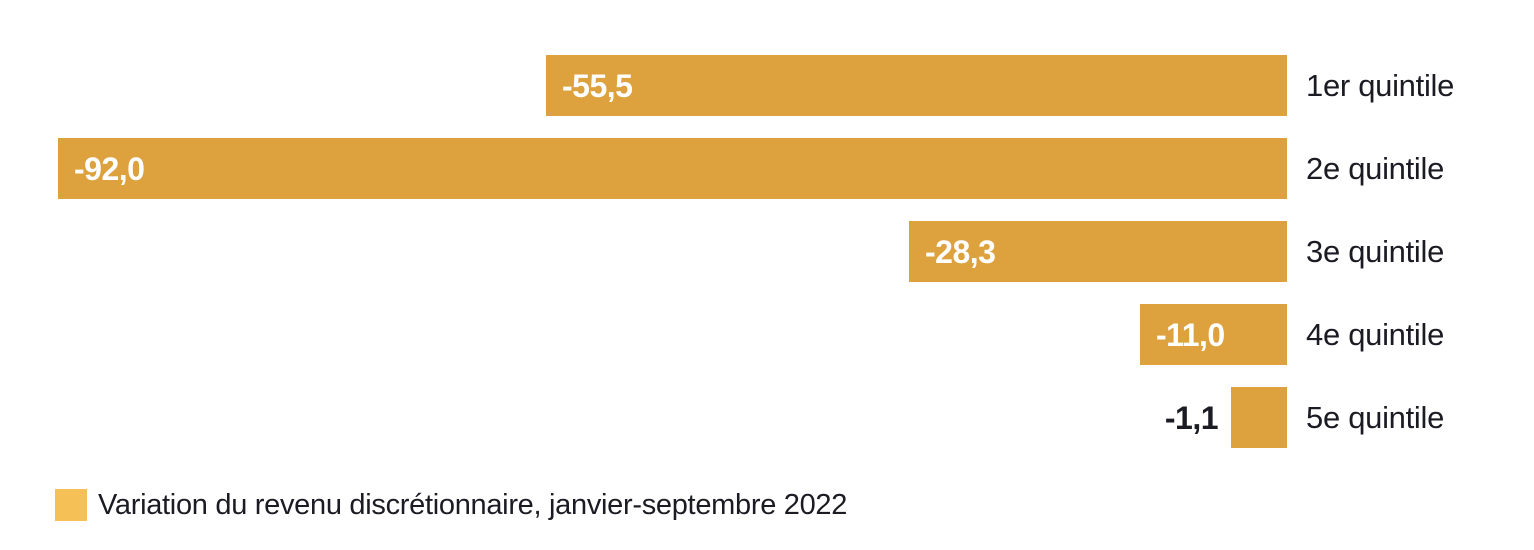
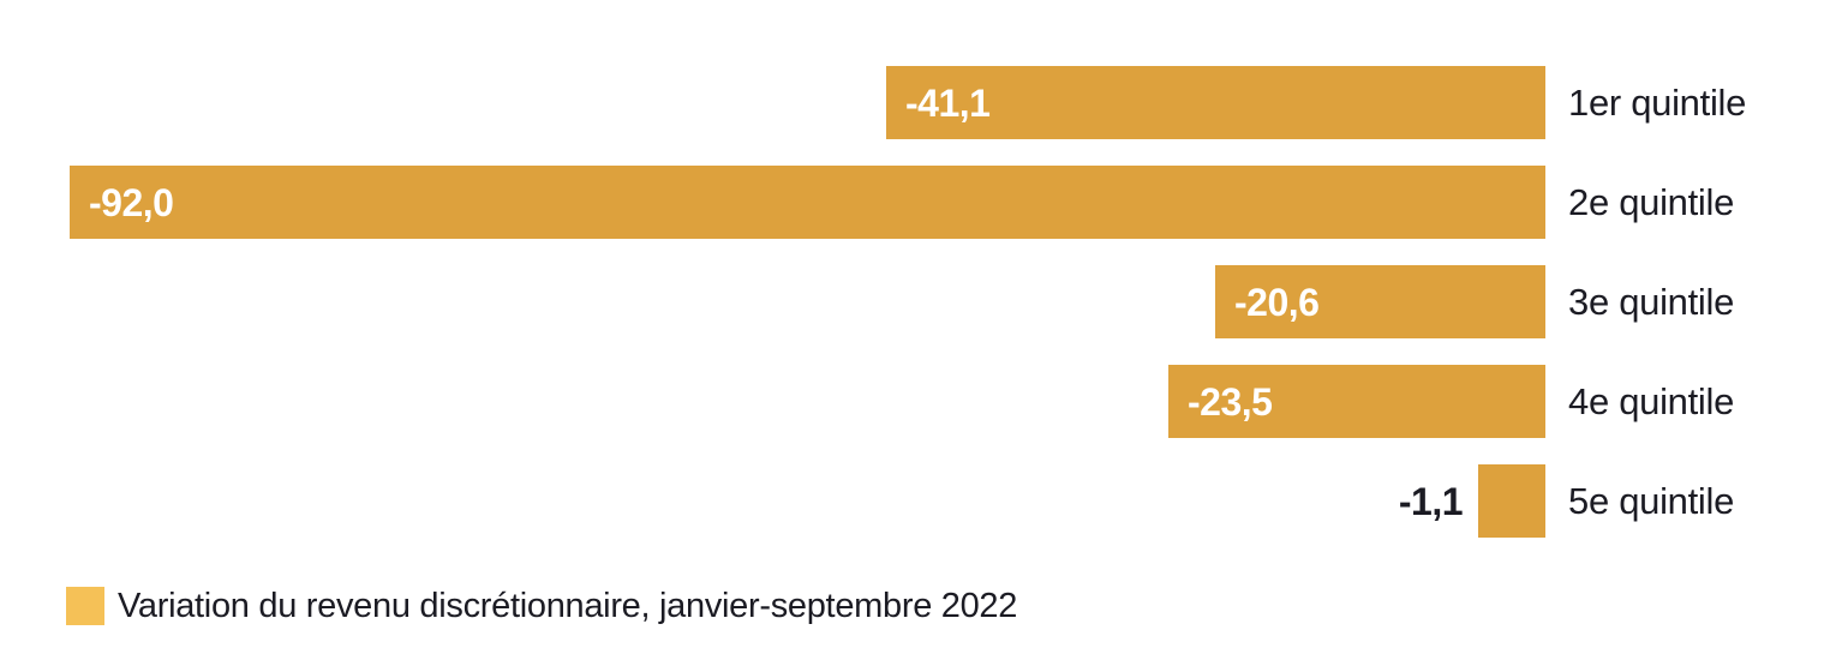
1er quintile: -55,5 -> -41,1
3e quintile: -28,3 -> -20,6
4e quintile: -11,0 -> -23,5
